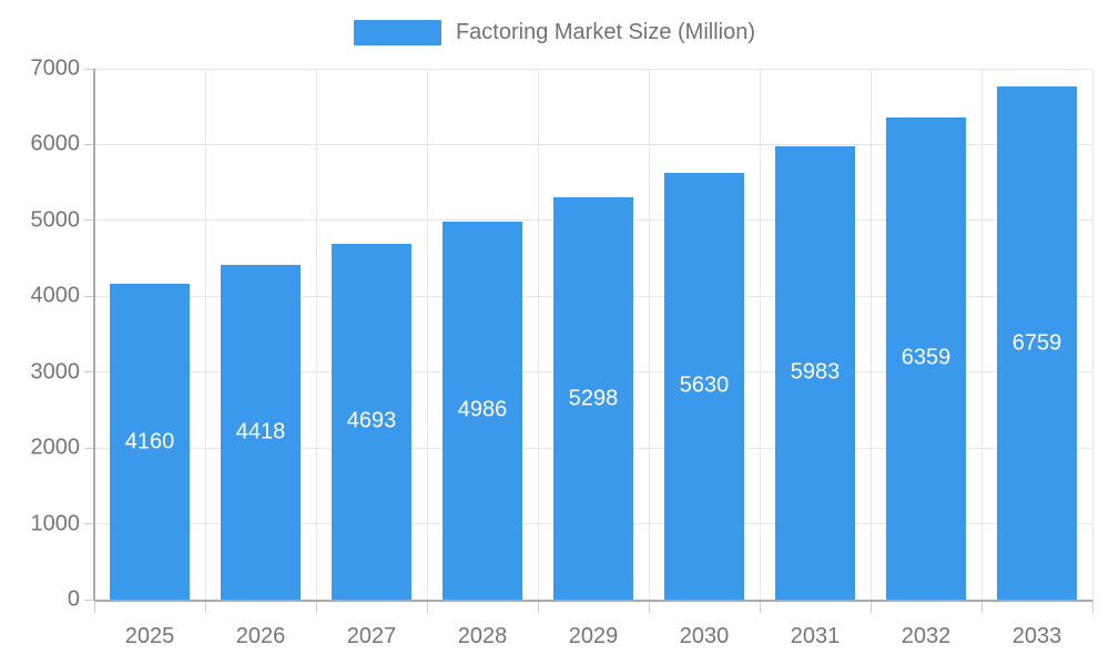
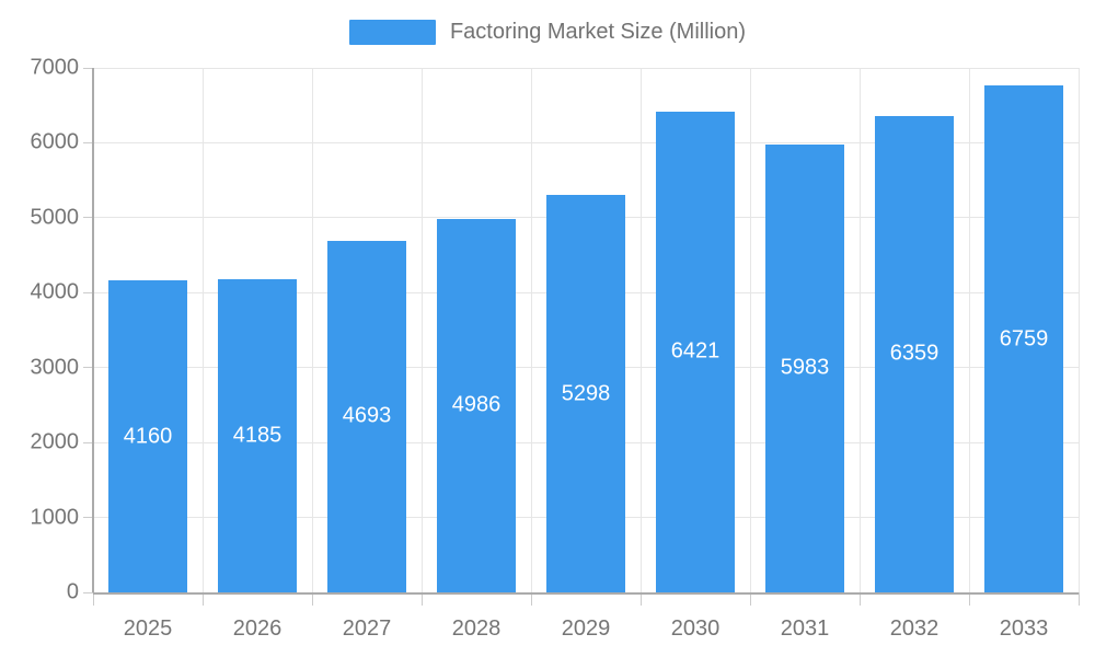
2026: 4418 -> 4185
2030: 5630 -> 6421
